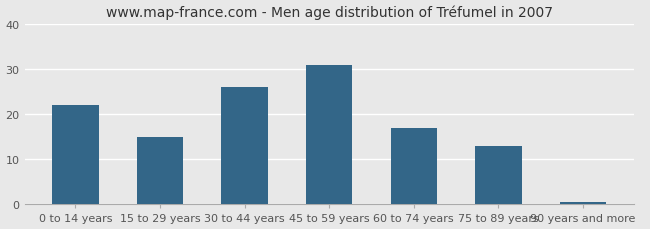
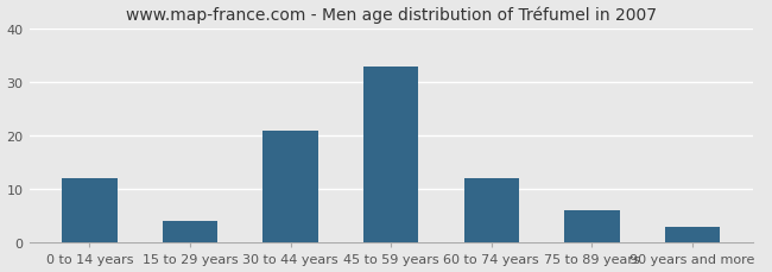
0 to 14 years: 22.0 -> 12.0
15 to 29 years: 15.0 -> 4.0
30 to 44 years: 26.0 -> 21.0
45 to 59 years: 31.0 -> 33.0
60 to 74 years: 17.0 -> 12.0
75 to 89 years: 13.0 -> 6.0
90 years and more: 0.5 -> 3.0
